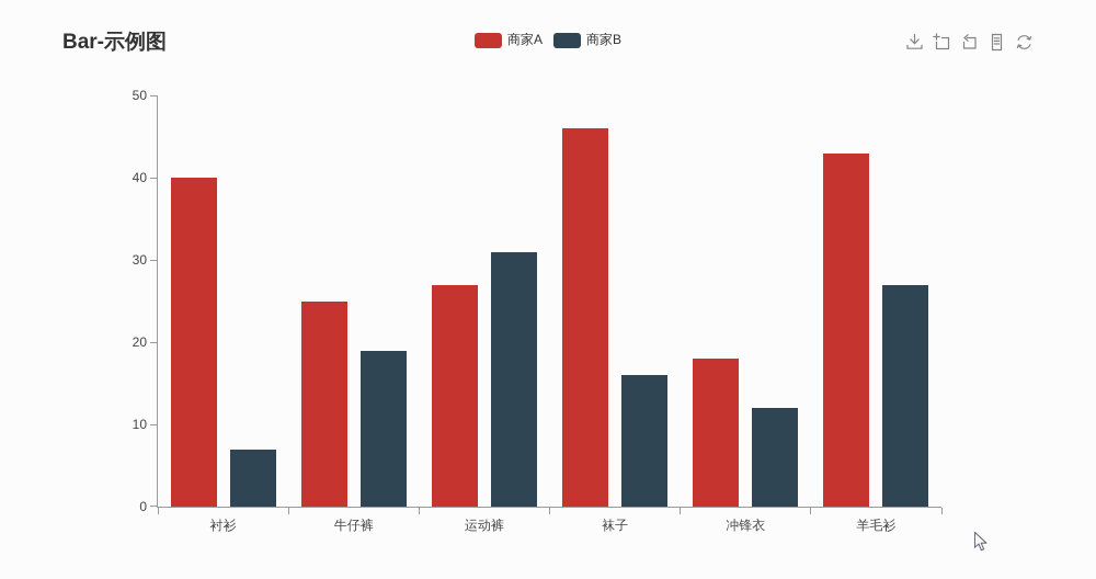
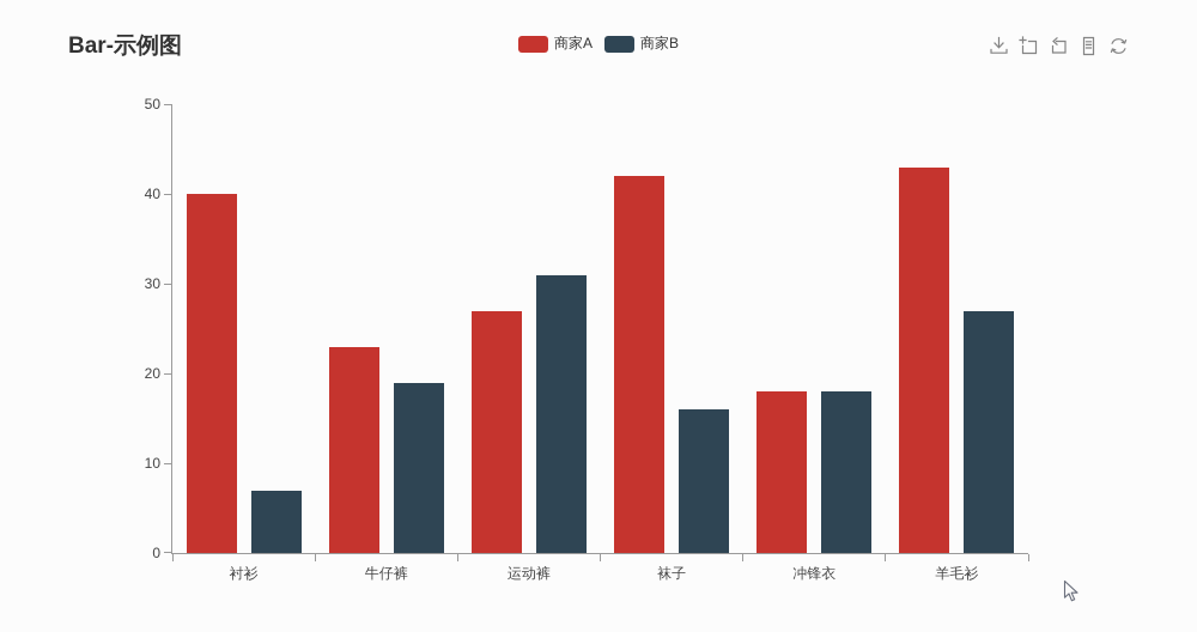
商家A/牛仔裤: 25 -> 23
商家A/袜子: 46 -> 42
商家B/冲锋衣: 12 -> 18
